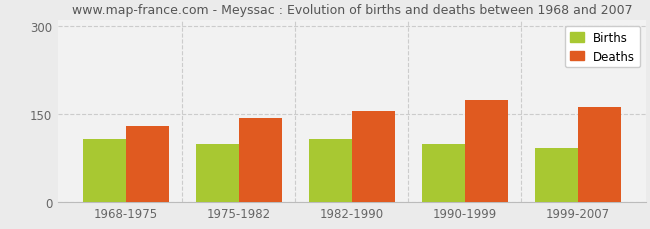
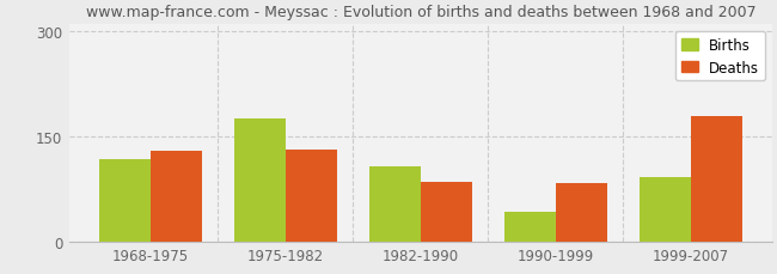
Births/1968-1975: 107 -> 118
Births/1975-1982: 100 -> 176
Deaths/1975-1982: 144 -> 132
Deaths/1982-1990: 156 -> 86
Births/1990-1999: 100 -> 44
Deaths/1990-1999: 174 -> 84
Deaths/1999-2007: 163 -> 180
